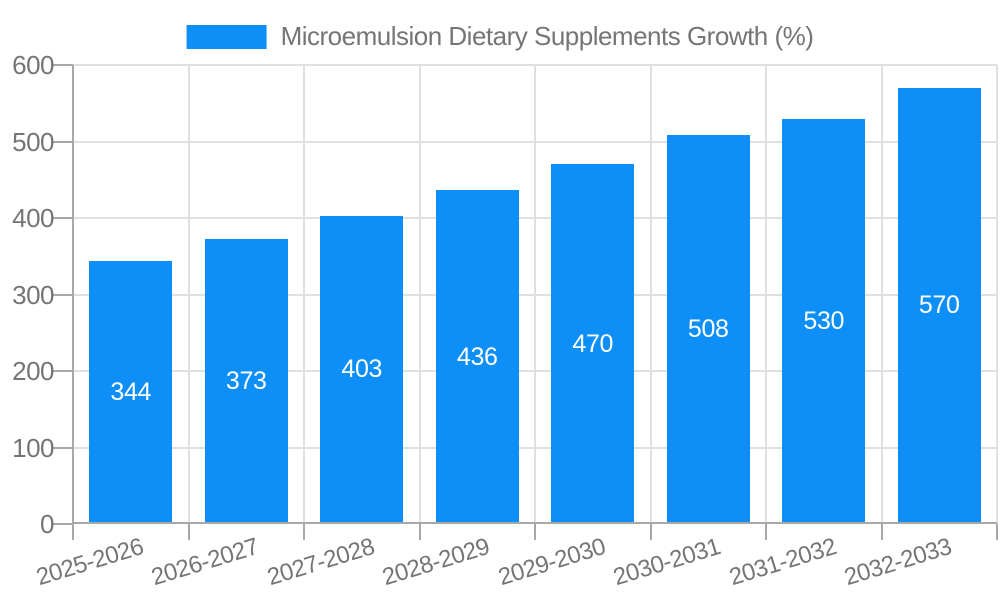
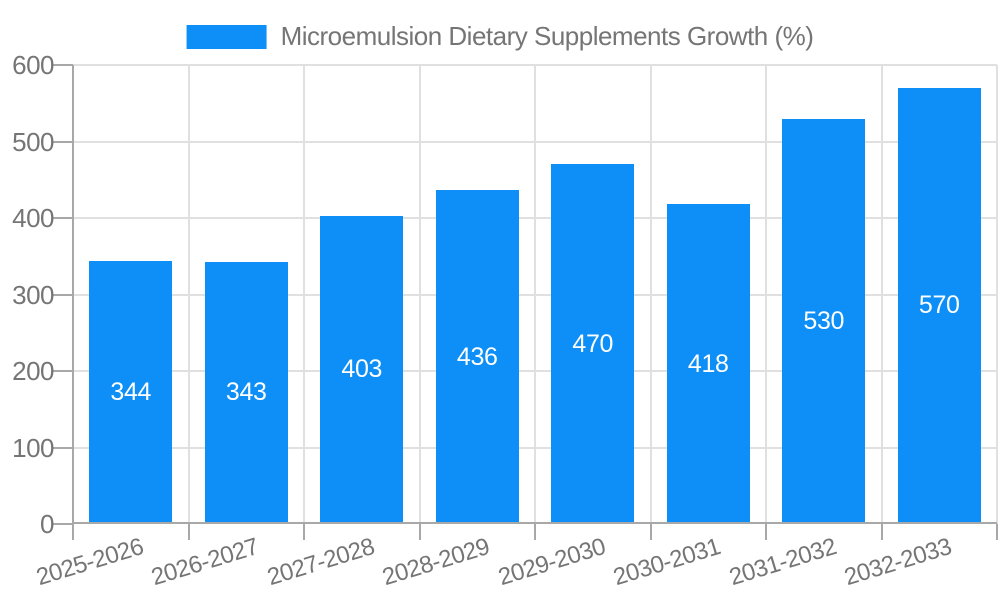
2026-2027: 373 -> 343
2030-2031: 508 -> 418
